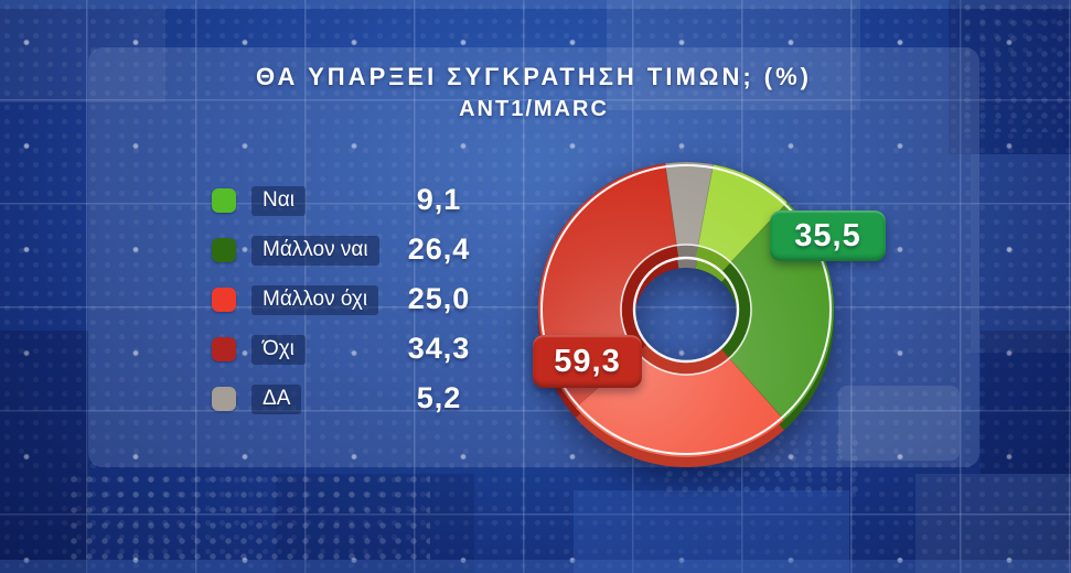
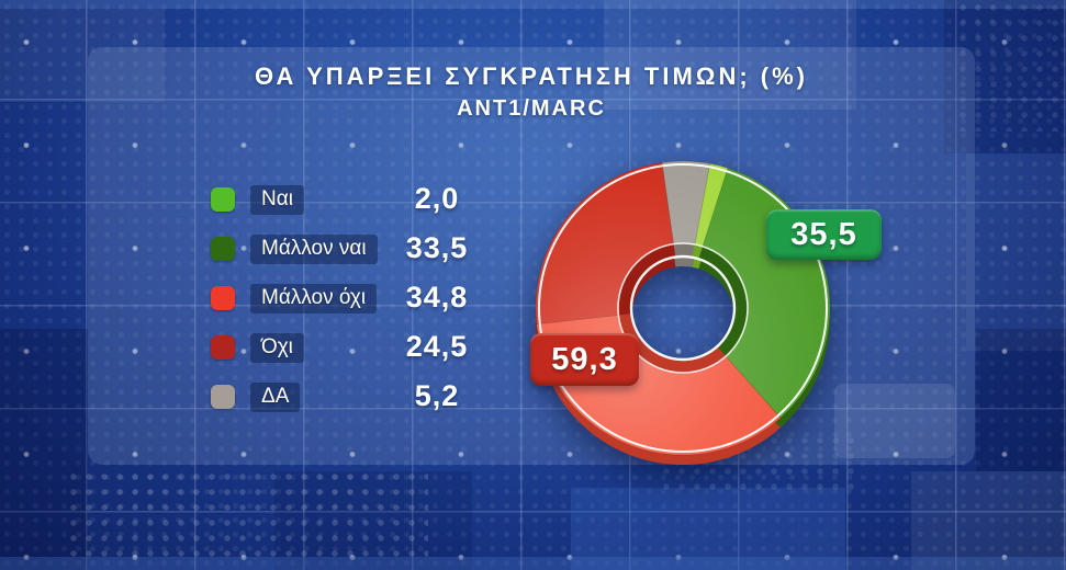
Ναι: 9,1 -> 2,0
Μάλλον ναι: 26,4 -> 33,5
Μάλλον όχι: 25,0 -> 34,8
Όχι: 34,3 -> 24,5
